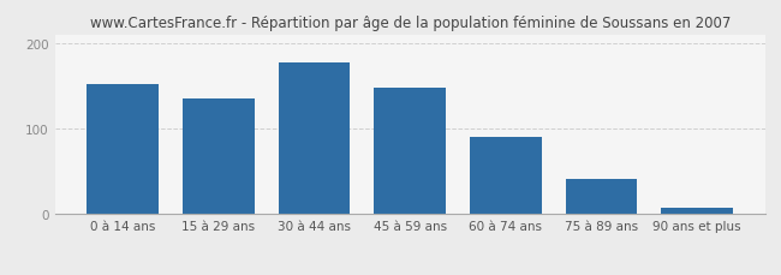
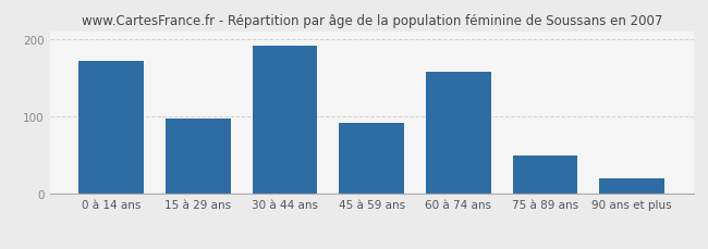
0 à 14 ans: 152 -> 172
15 à 29 ans: 135 -> 98
30 à 44 ans: 178 -> 192
45 à 59 ans: 148 -> 92
60 à 74 ans: 90 -> 158
75 à 89 ans: 42 -> 50
90 ans et plus: 7 -> 20
